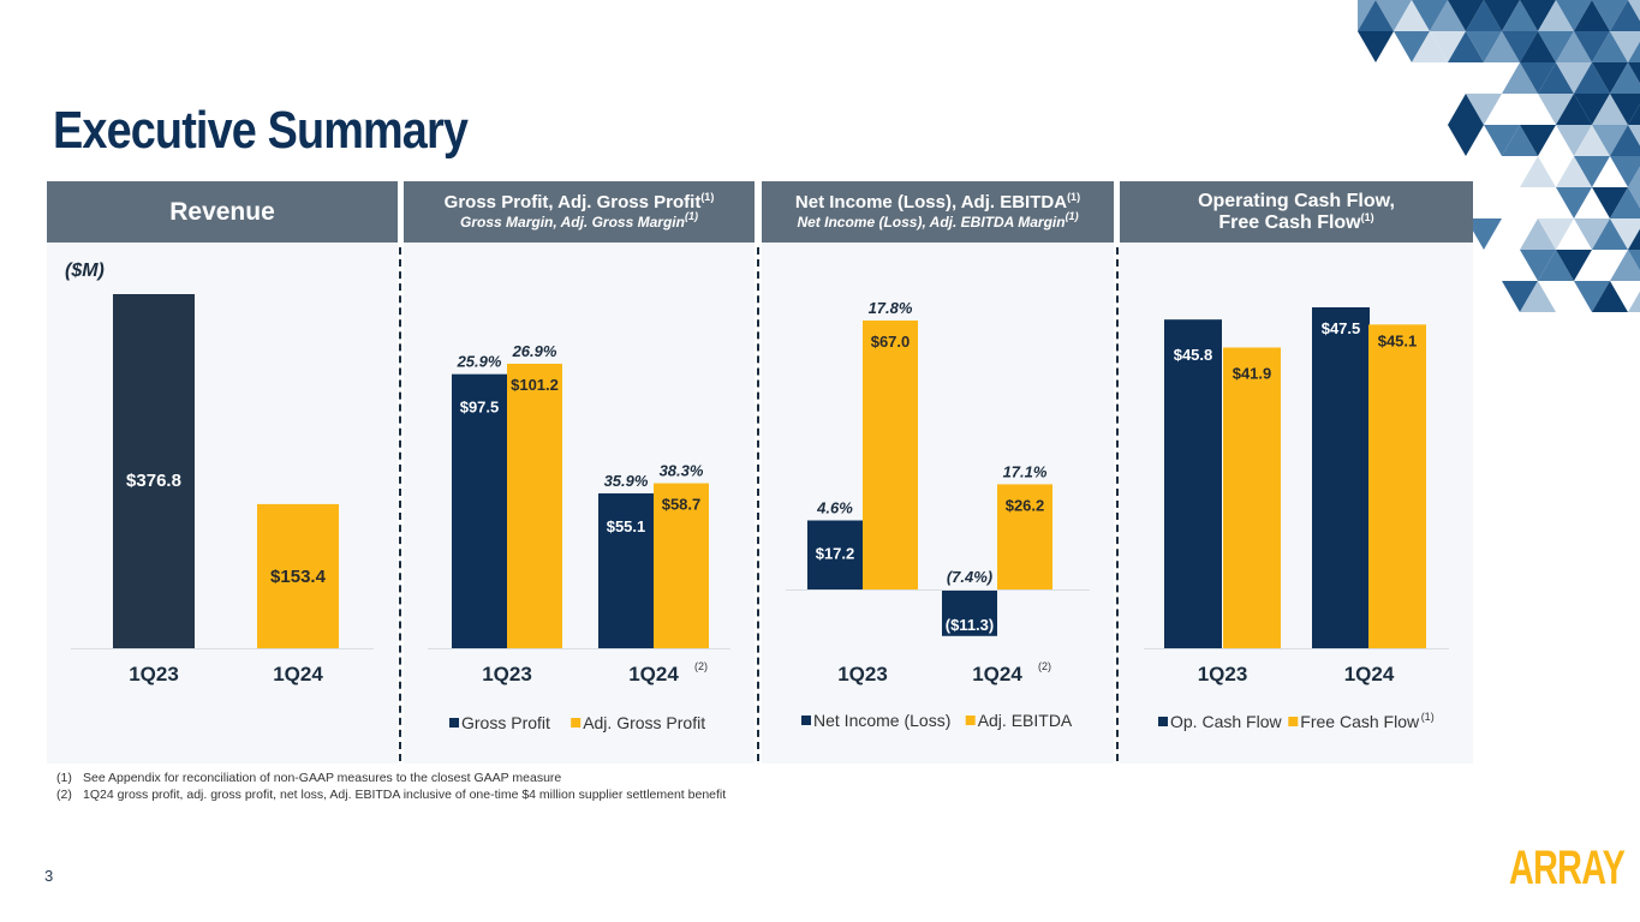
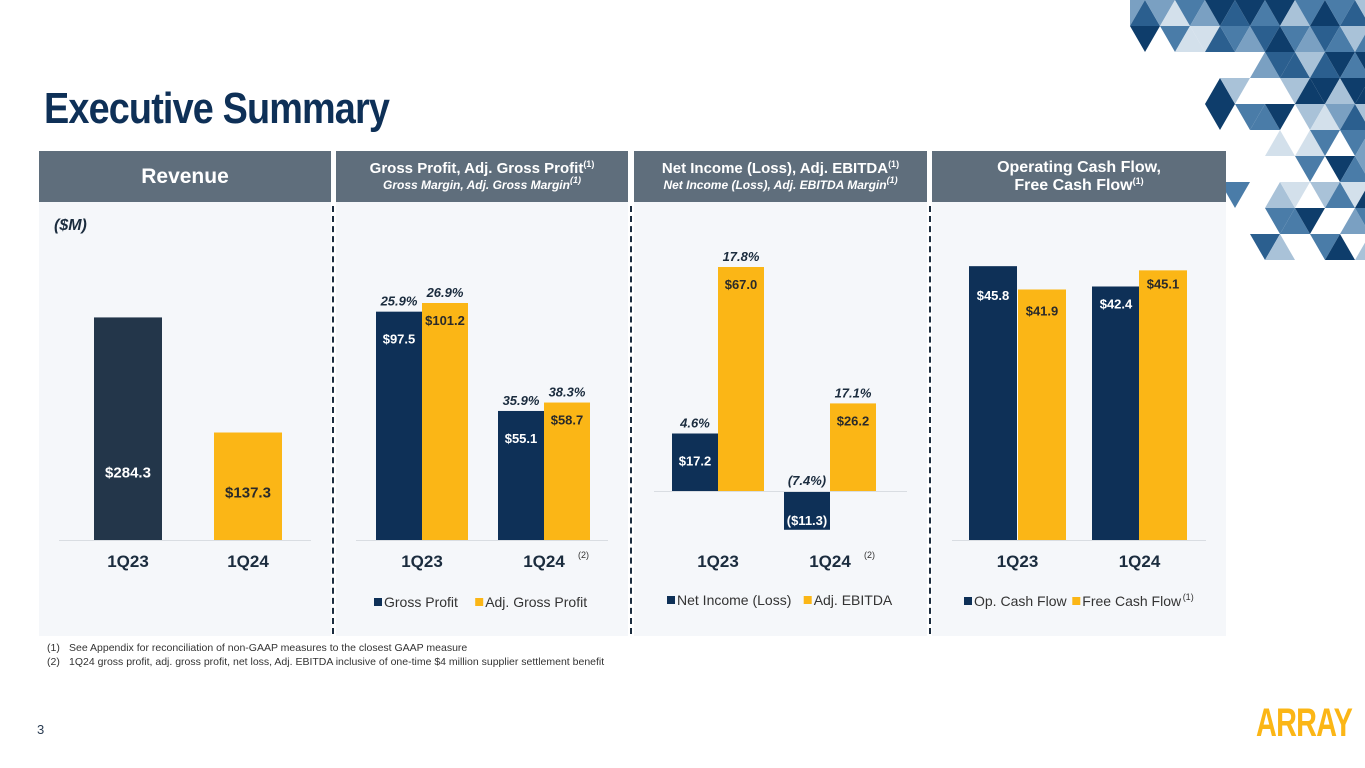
Revenue/1Q23: $376.8 -> $284.3
Revenue/1Q24: $153.4 -> $137.3
Operating Cash Flow, Free Cash Flow/Op. Cash Flow/1Q24: $47.5 -> $42.4
